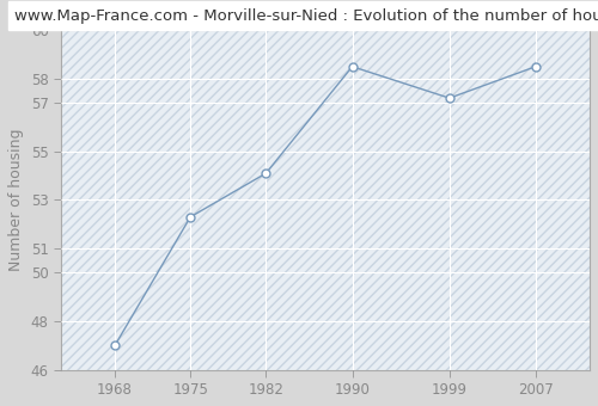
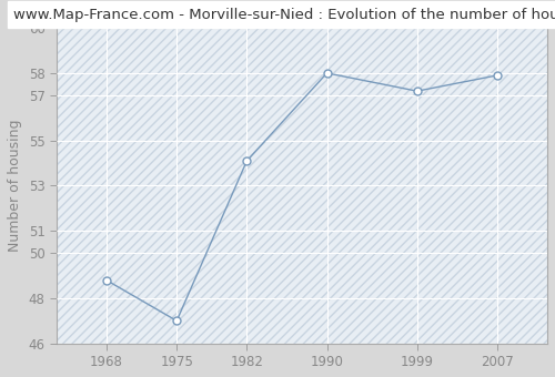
1968: 47.0 -> 48.8
1975: 52.3 -> 47.0
1990: 58.5 -> 58.0
2007: 58.5 -> 57.9
